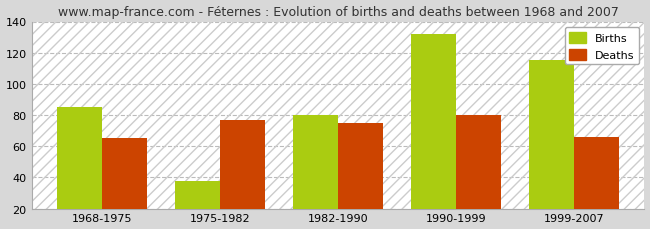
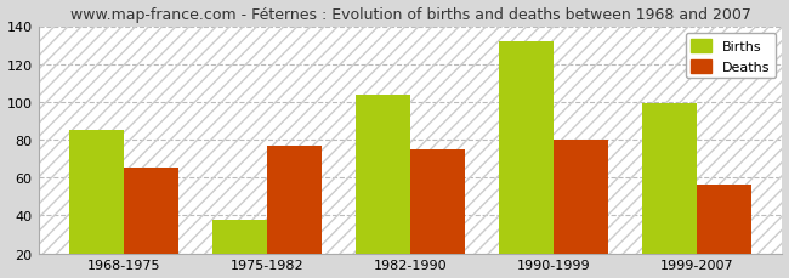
Births/1982-1990: 80 -> 104
Births/1999-2007: 115 -> 99
Deaths/1999-2007: 66 -> 56
